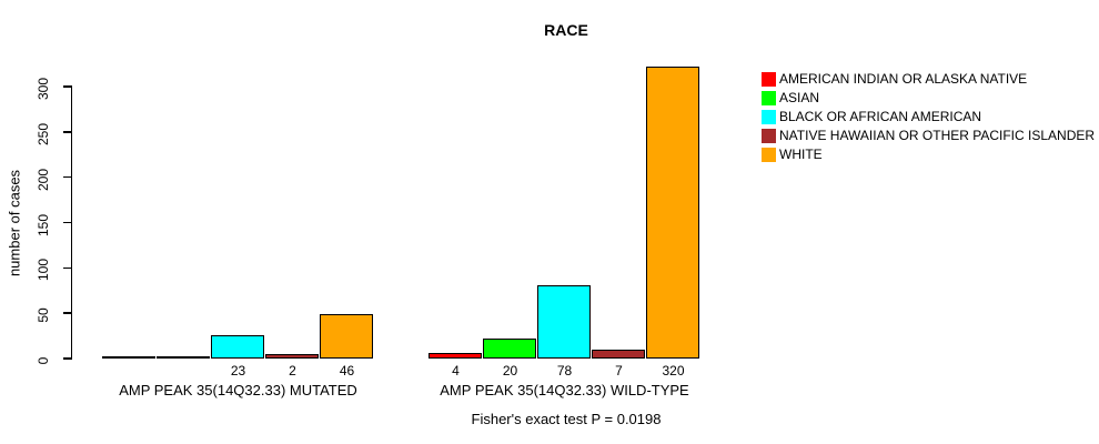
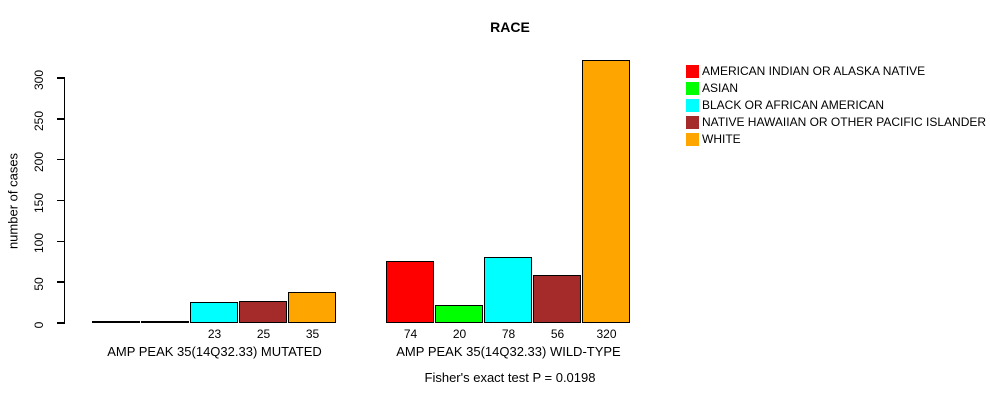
NATIVE HAWAIIAN OR OTHER PACIFIC ISLANDER/AMP PEAK 35(14Q32.33) MUTATED: 2 -> 25
WHITE/AMP PEAK 35(14Q32.33) MUTATED: 46 -> 35
AMERICAN INDIAN OR ALASKA NATIVE/AMP PEAK 35(14Q32.33) WILD-TYPE: 4 -> 74
NATIVE HAWAIIAN OR OTHER PACIFIC ISLANDER/AMP PEAK 35(14Q32.33) WILD-TYPE: 7 -> 56
